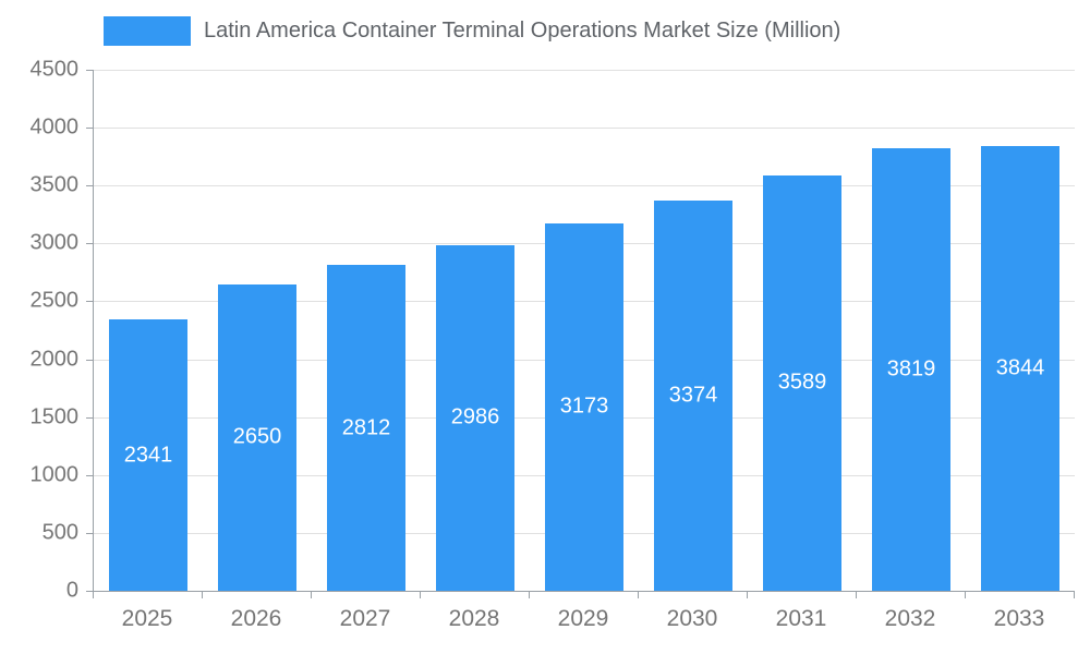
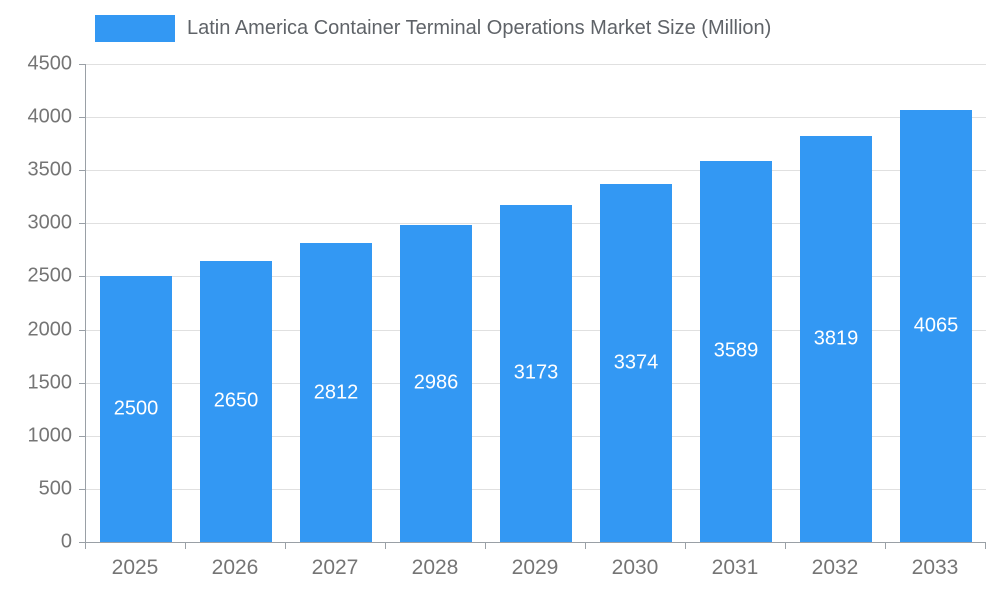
2025: 2341 -> 2500
2033: 3844 -> 4065
